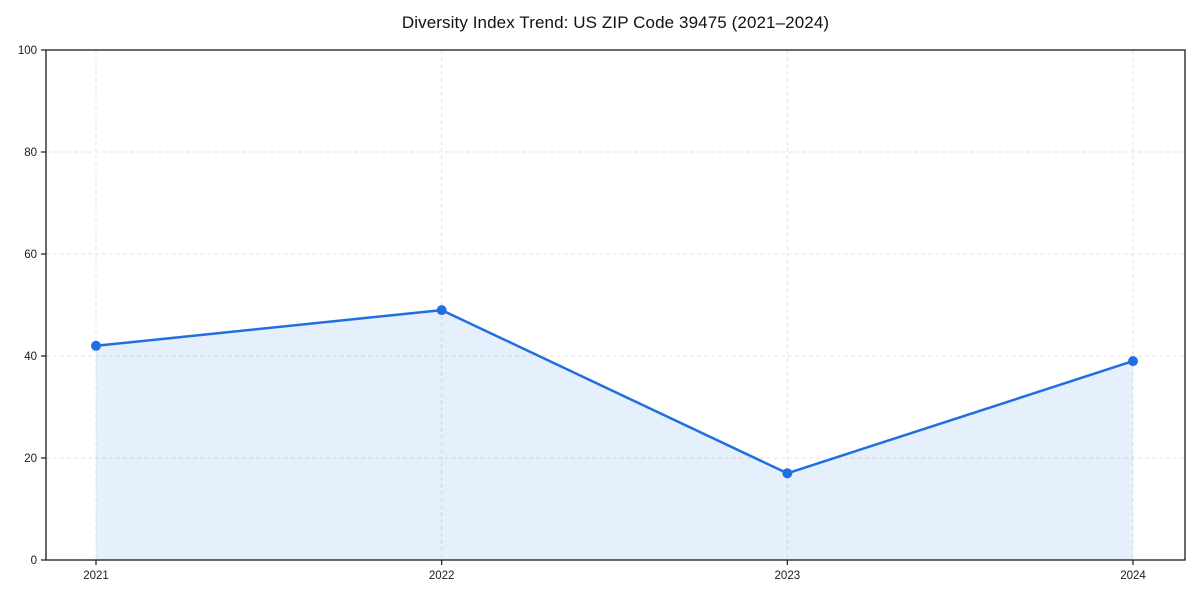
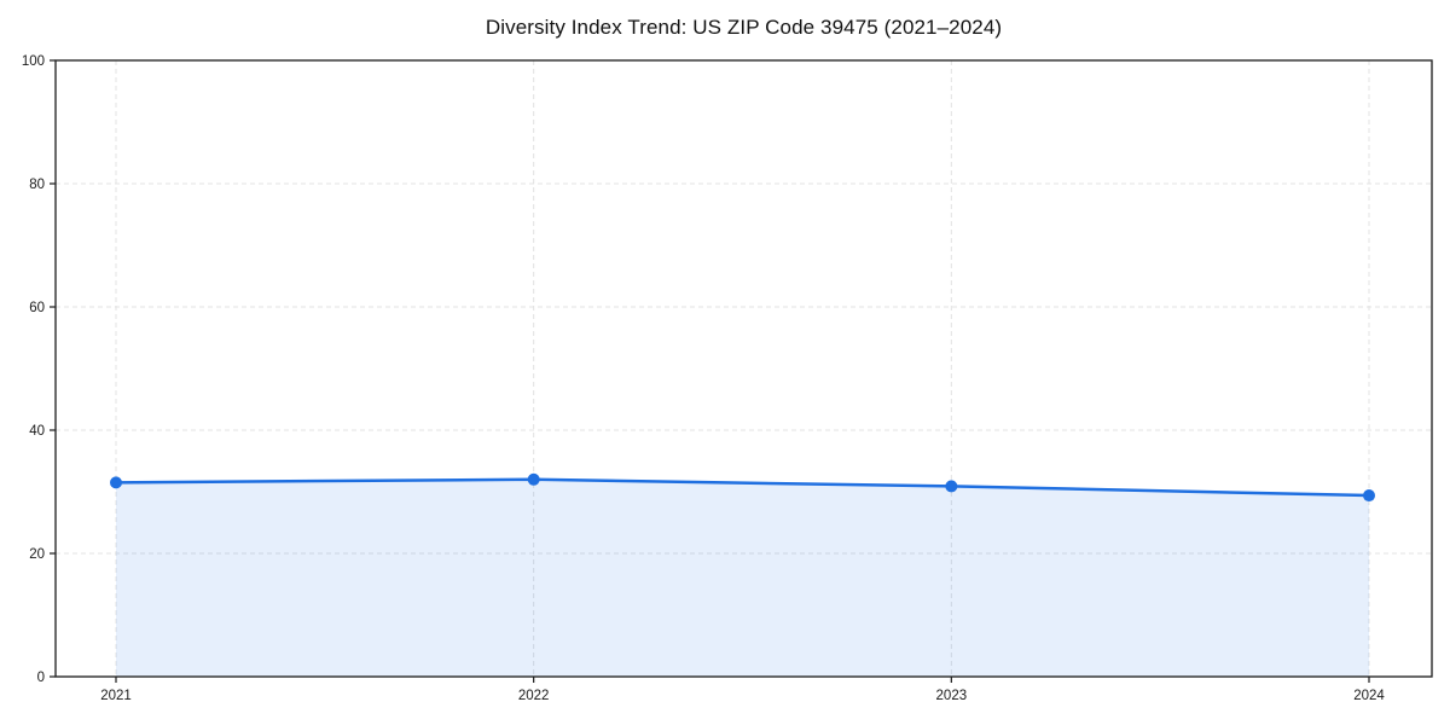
2021: 42 -> 32
2022: 49 -> 32
2023: 17 -> 31
2024: 39 -> 29
